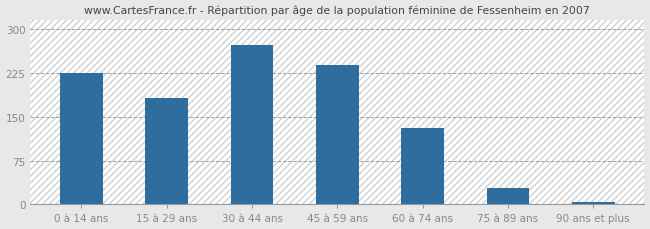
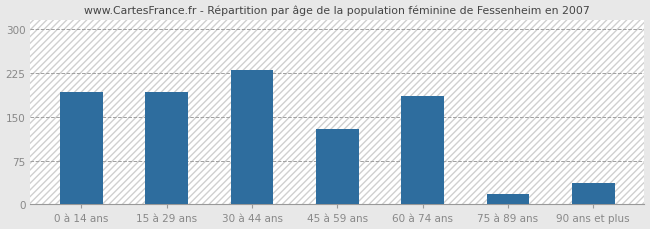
0 à 14 ans: 225 -> 192
15 à 29 ans: 182 -> 192
30 à 44 ans: 272 -> 230
45 à 59 ans: 238 -> 128
60 à 74 ans: 130 -> 186
75 à 89 ans: 28 -> 18
90 ans et plus: 4 -> 36
